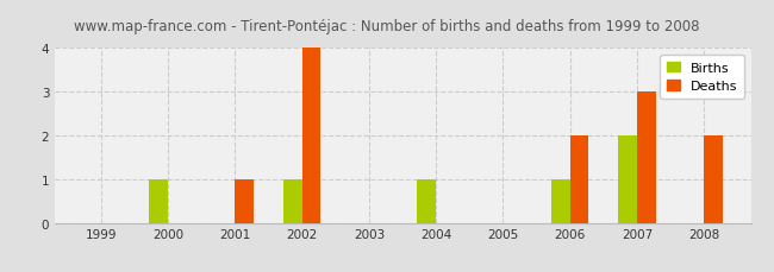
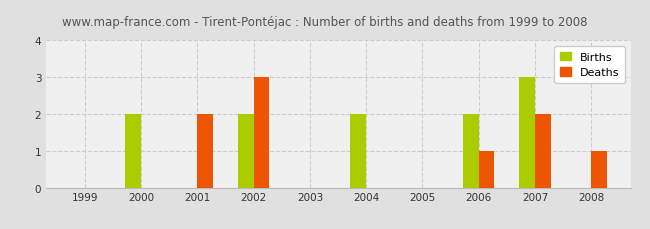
Births/2000: 1 -> 2
Deaths/2001: 1 -> 2
Births/2002: 1 -> 2
Deaths/2002: 4 -> 3
Births/2004: 1 -> 2
Births/2006: 1 -> 2
Deaths/2006: 2 -> 1
Births/2007: 2 -> 3
Deaths/2007: 3 -> 2
Deaths/2008: 2 -> 1
